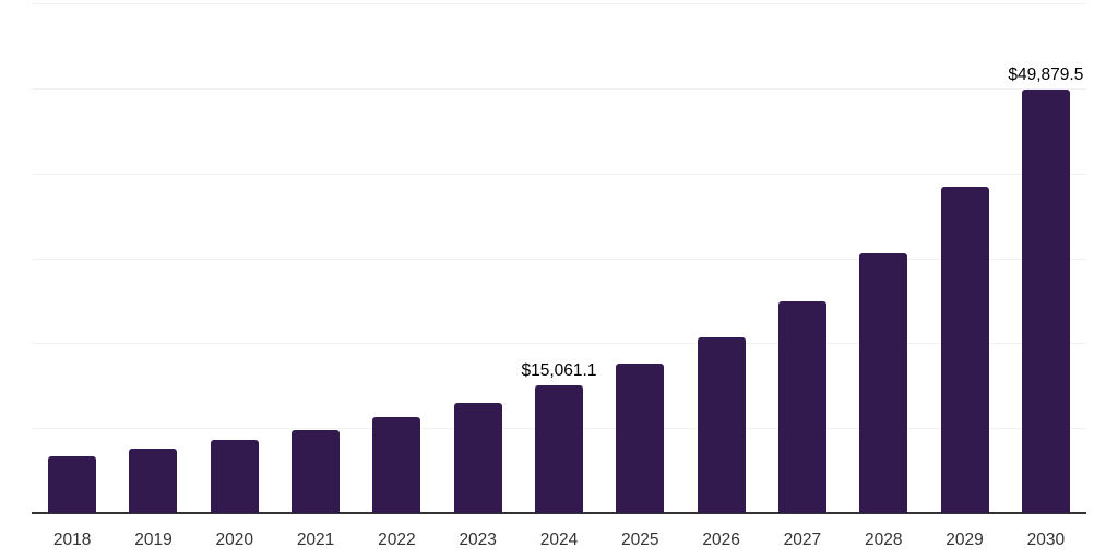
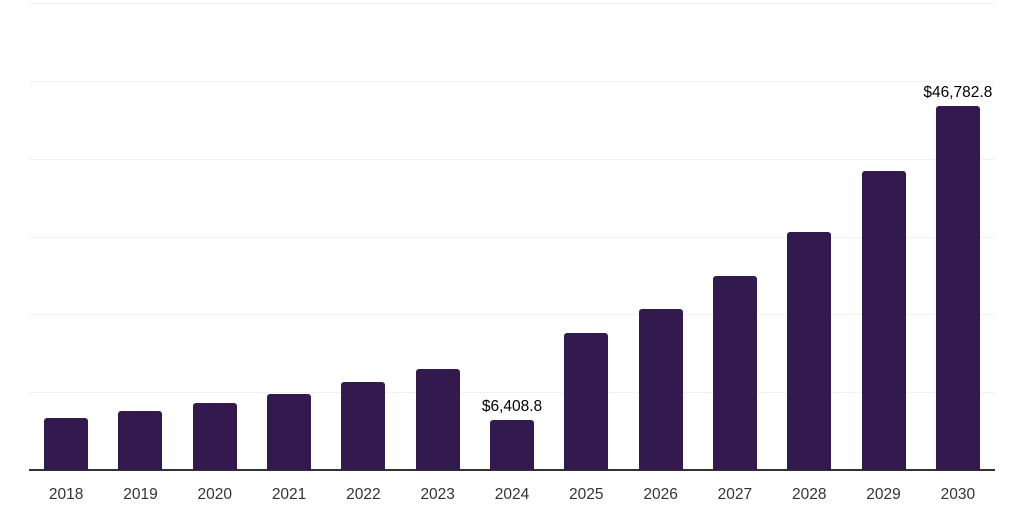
2024: $15,061.1 -> $6,408.8
2030: $49,879.5 -> $46,782.8
